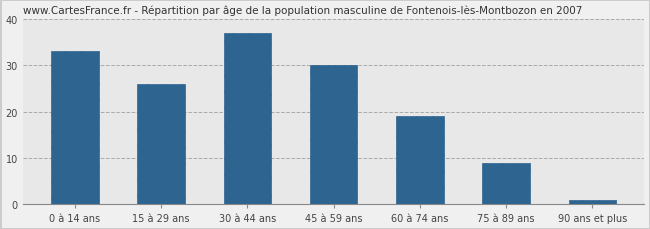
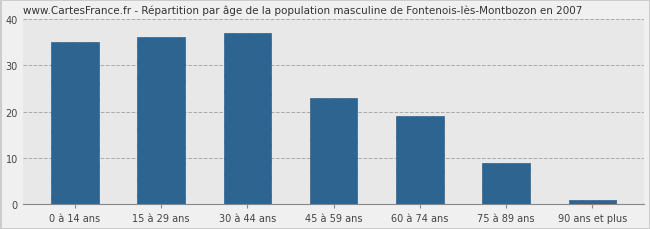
0 à 14 ans: 33 -> 35
15 à 29 ans: 26 -> 36
45 à 59 ans: 30 -> 23
